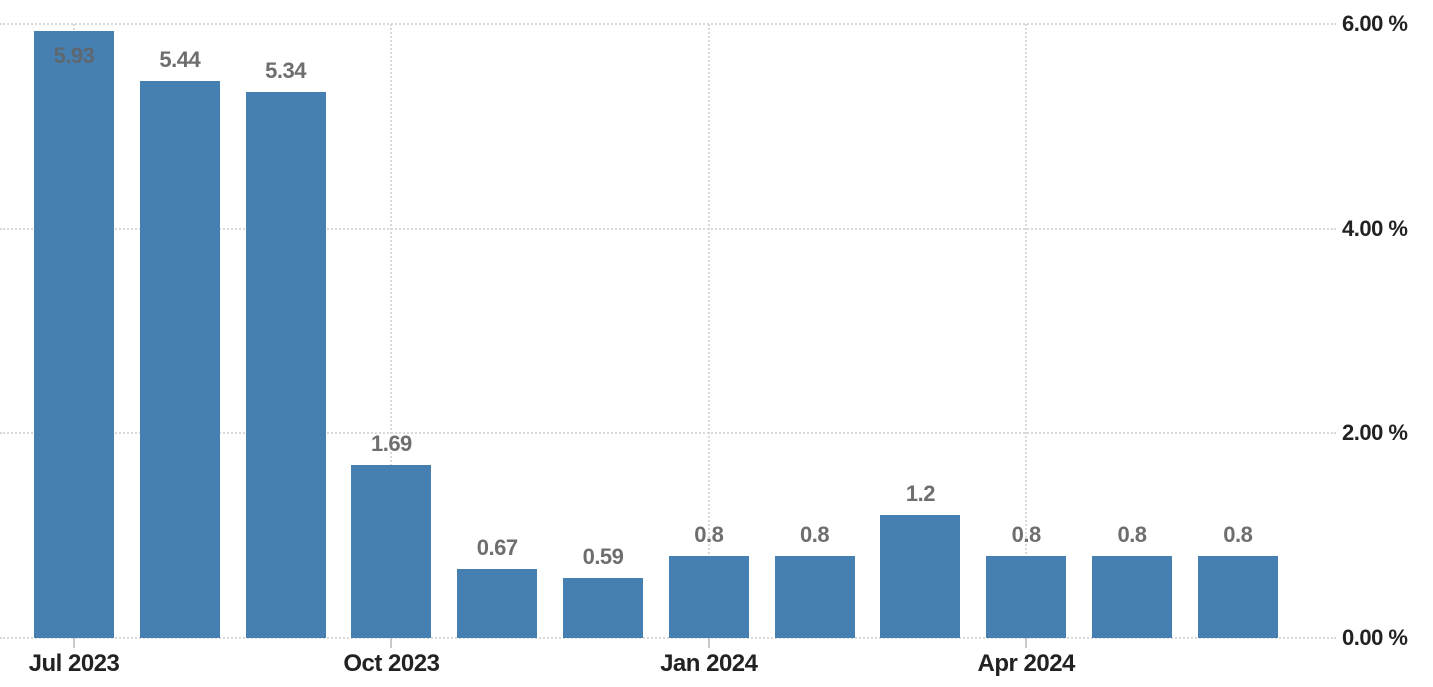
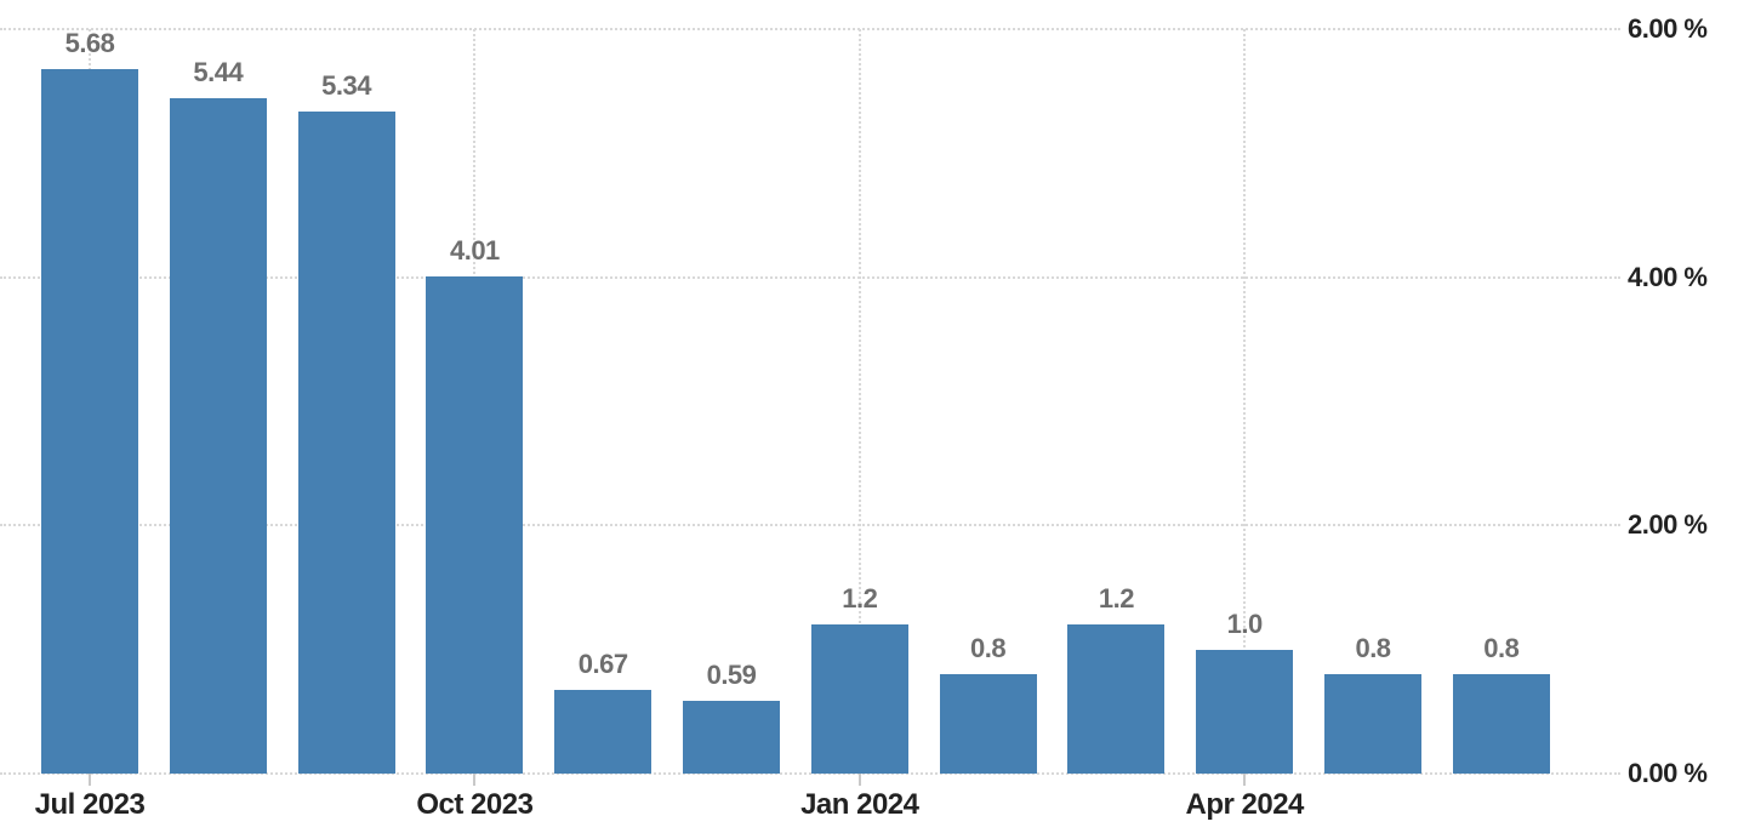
Jul 2023: 5.93 -> 5.68
Oct 2023: 1.69 -> 4.01
Jan 2024: 0.8 -> 1.2
Apr 2024: 0.8 -> 1.0
